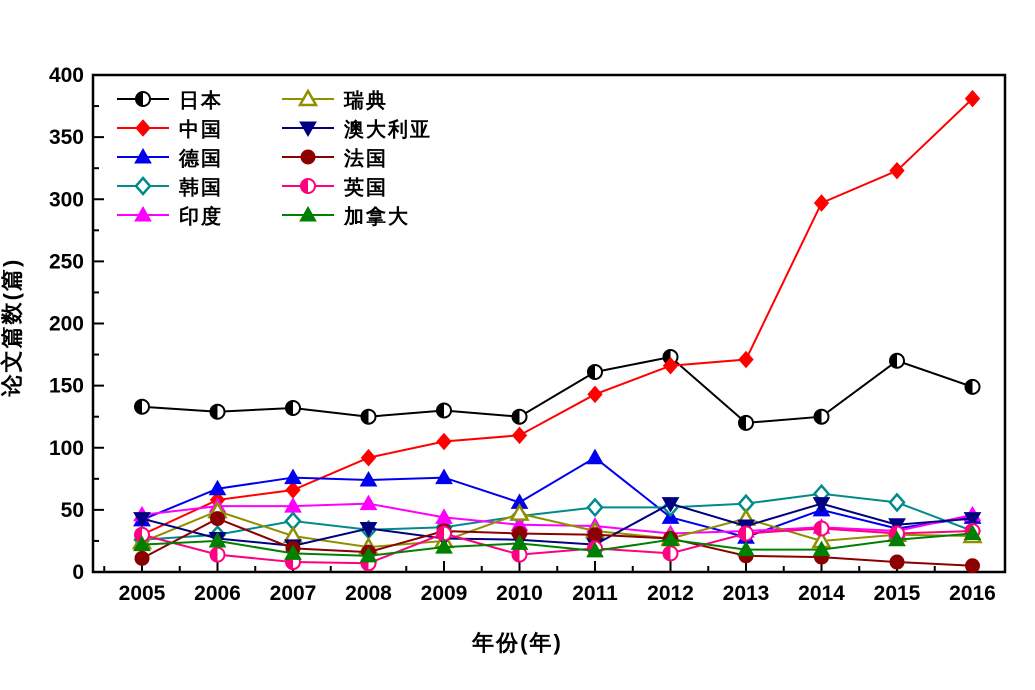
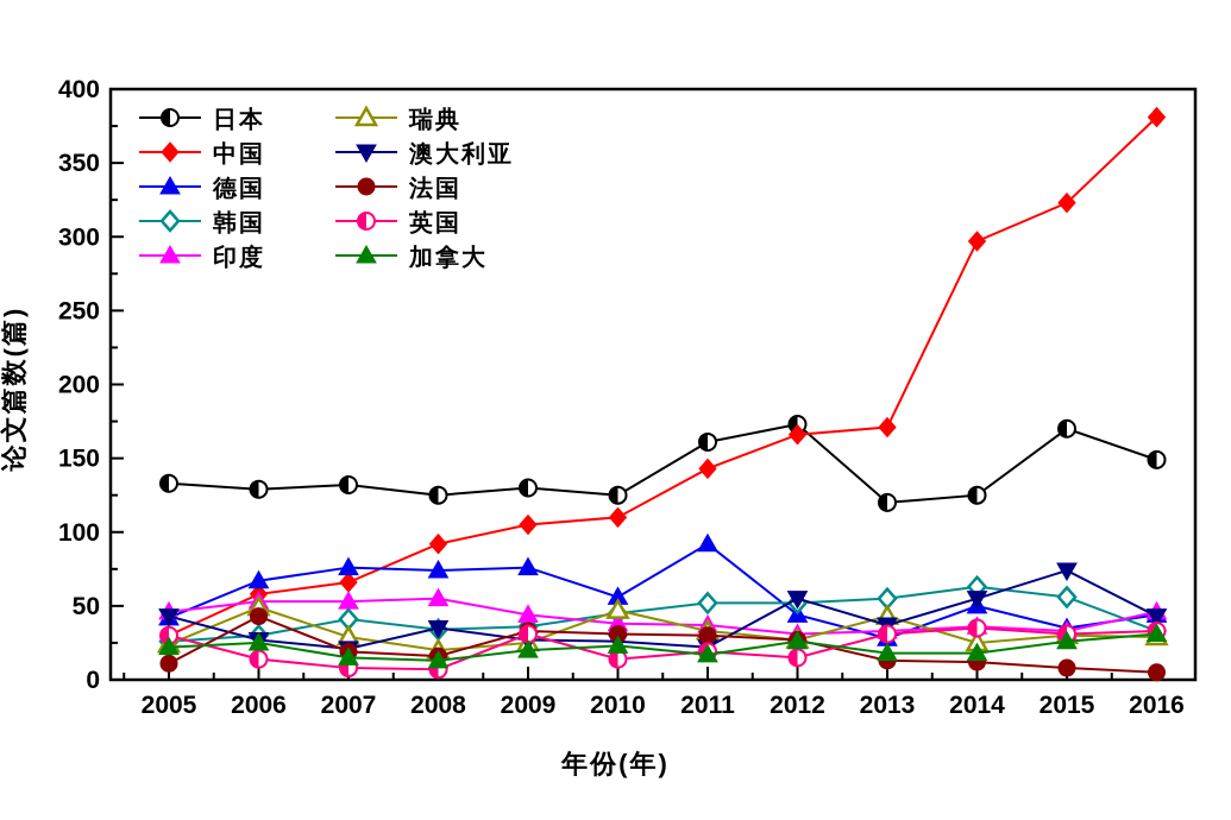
澳大利亚/2015: 38 -> 74
